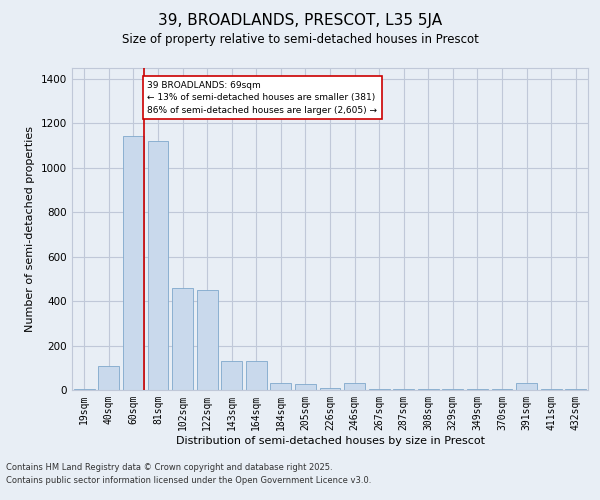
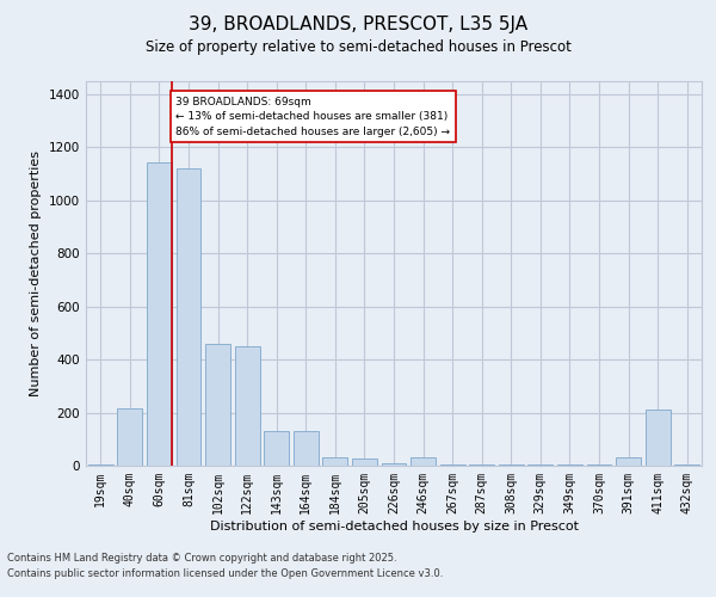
40sqm: 110 -> 215
411sqm: 5 -> 210
